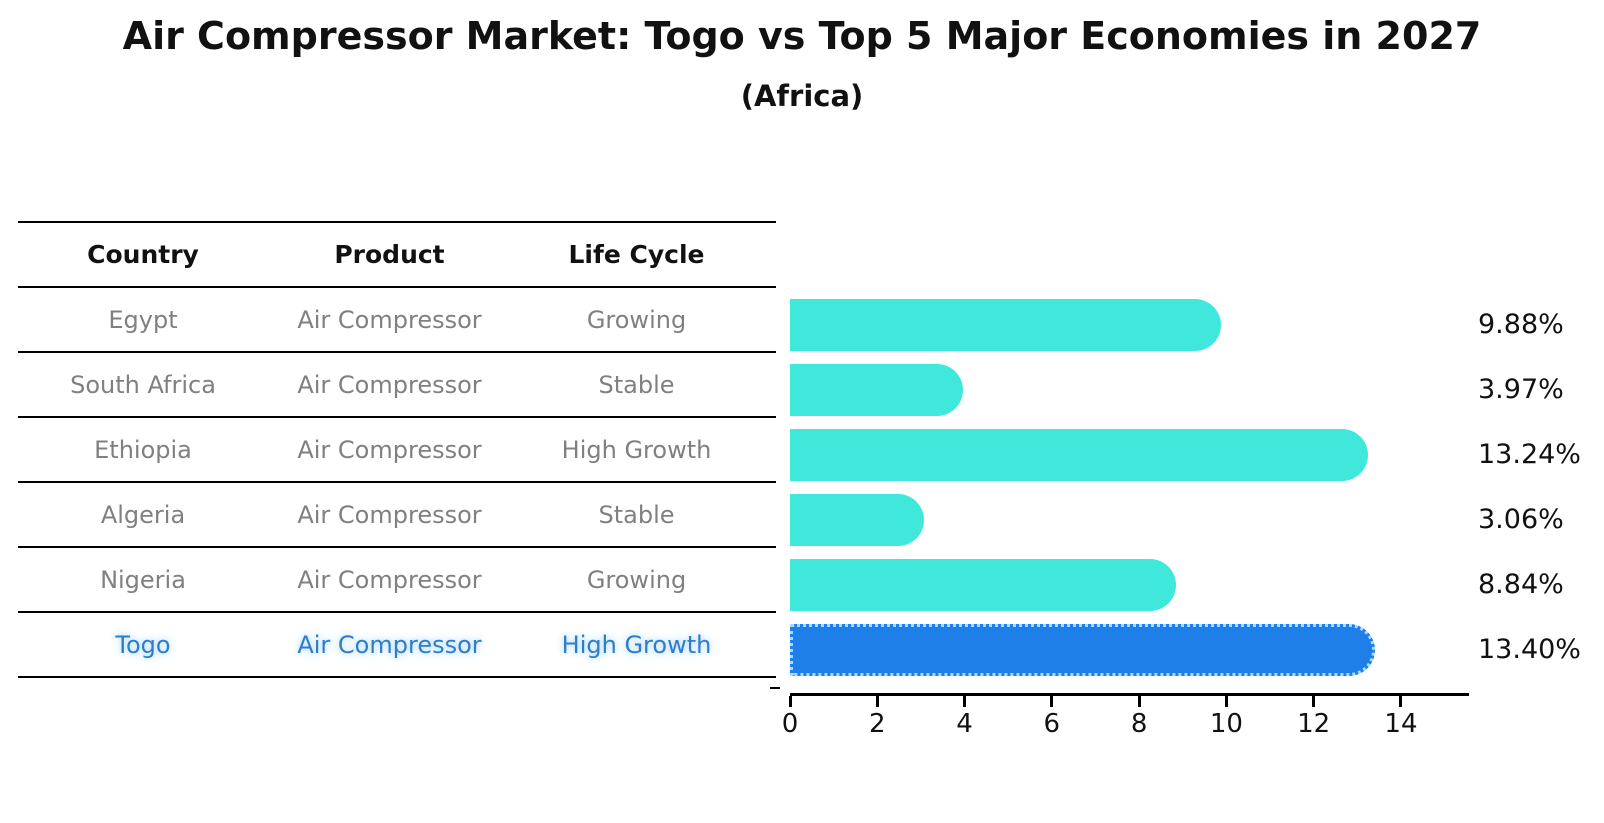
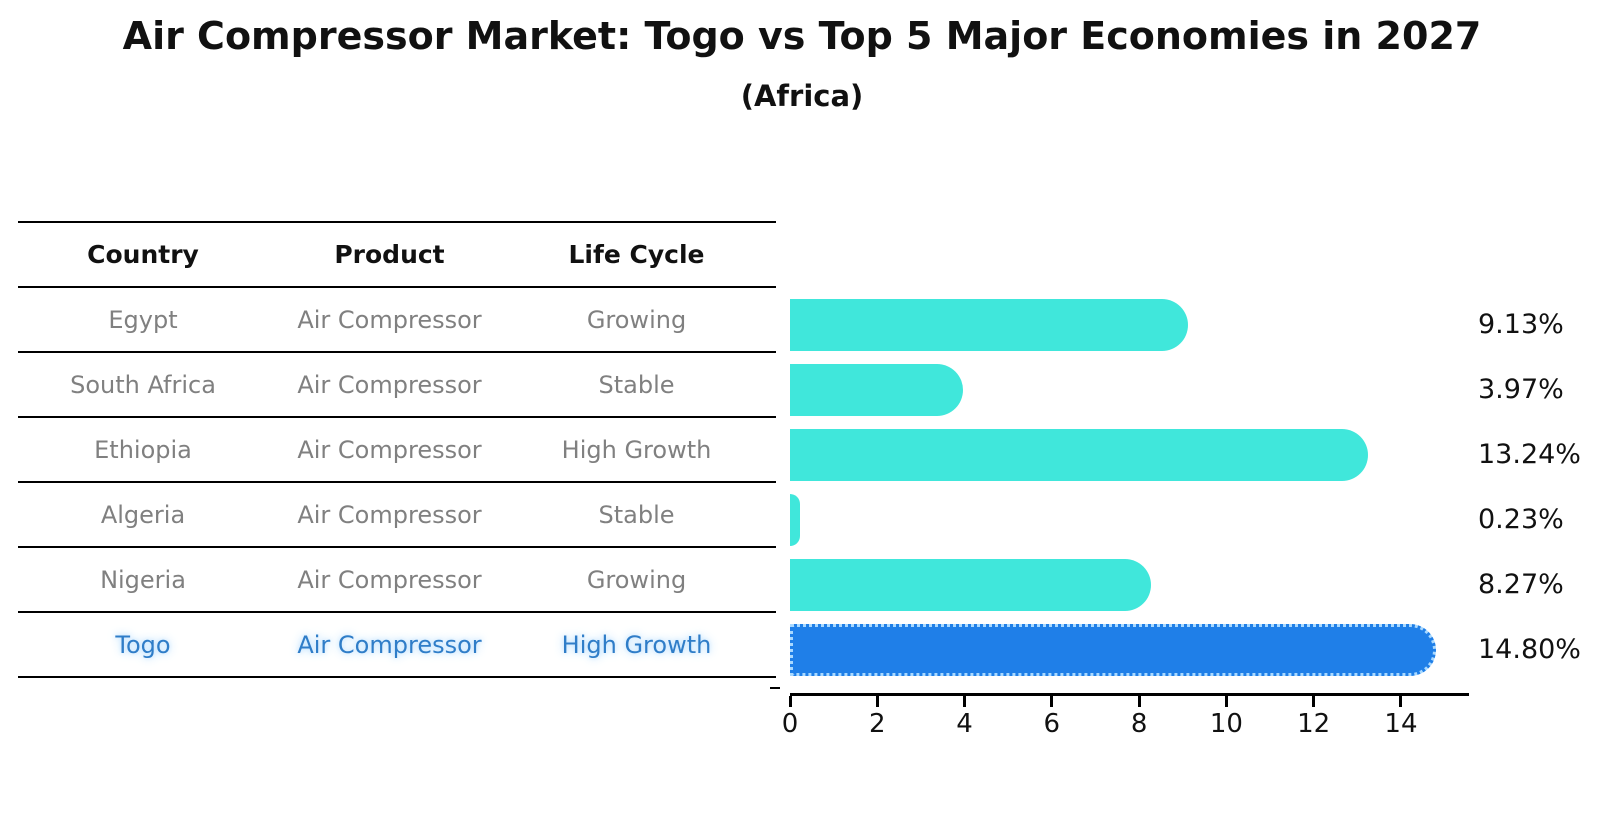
Egypt: 9.88% -> 9.13%
Algeria: 3.06% -> 0.23%
Nigeria: 8.84% -> 8.27%
Togo: 13.40% -> 14.80%
